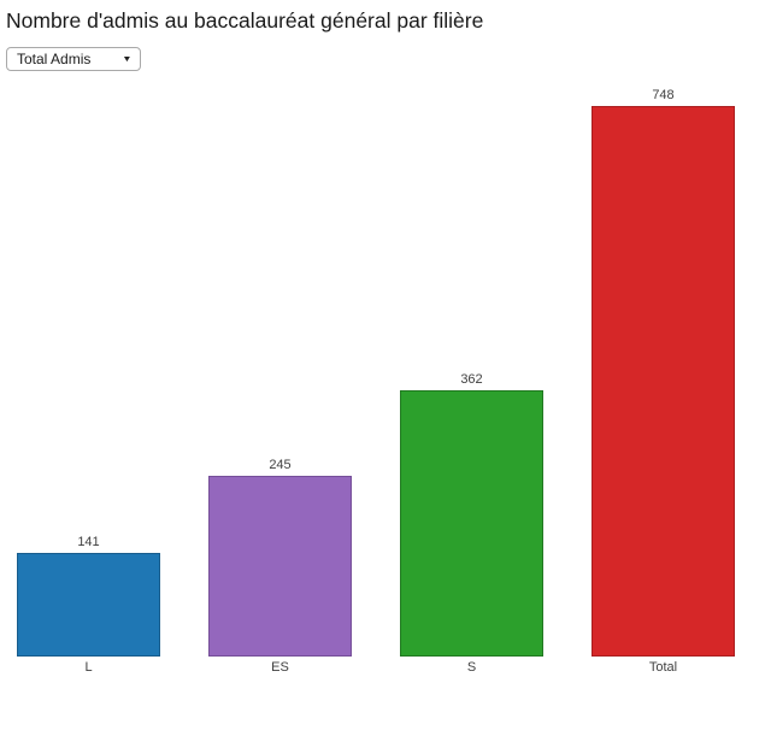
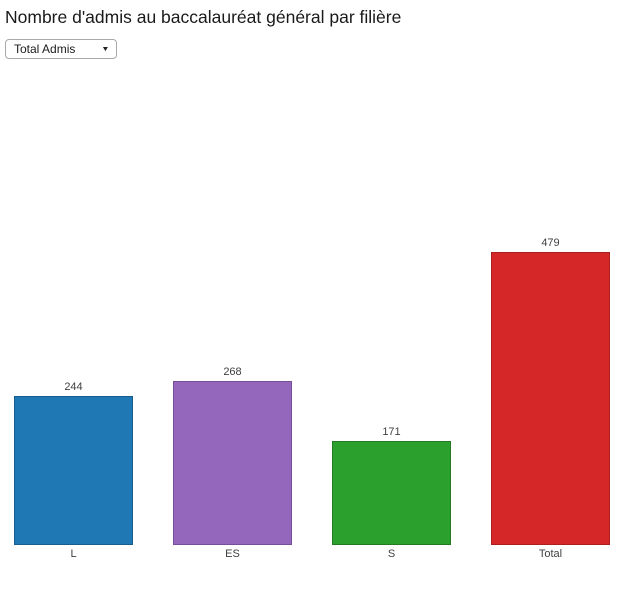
L: 141 -> 244
ES: 245 -> 268
S: 362 -> 171
Total: 748 -> 479
